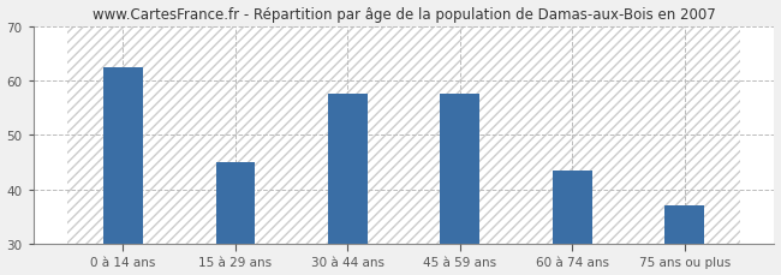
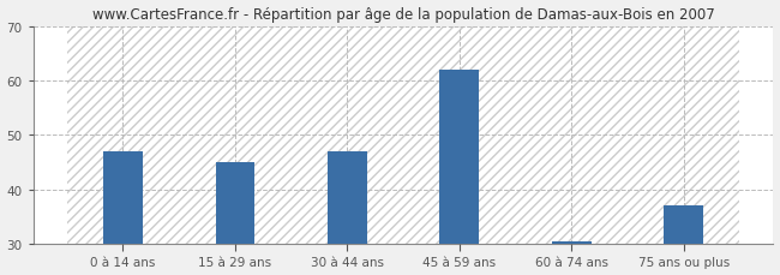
0 à 14 ans: 62.5 -> 47.0
30 à 44 ans: 57.5 -> 47.0
45 à 59 ans: 57.5 -> 62.0
60 à 74 ans: 43.5 -> 30.5
